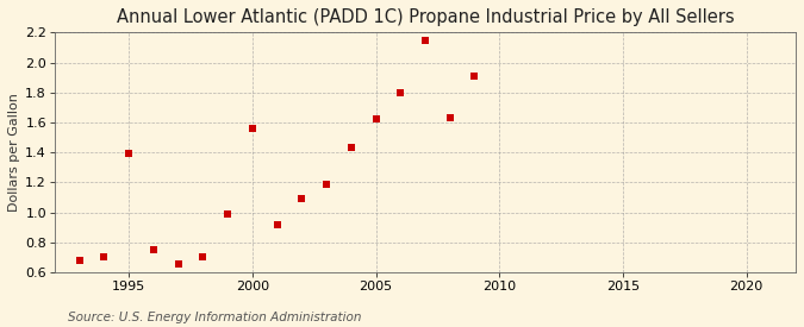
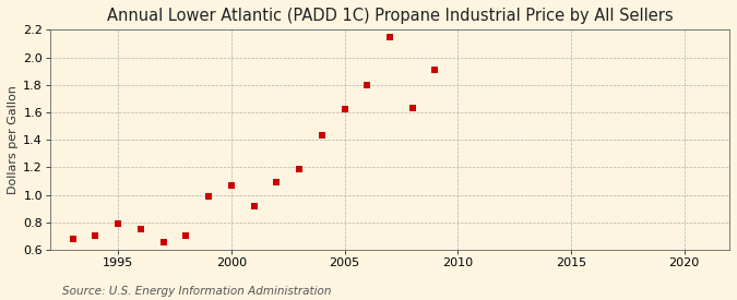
1995: 1.39 -> 0.79
2000: 1.56 -> 1.07
